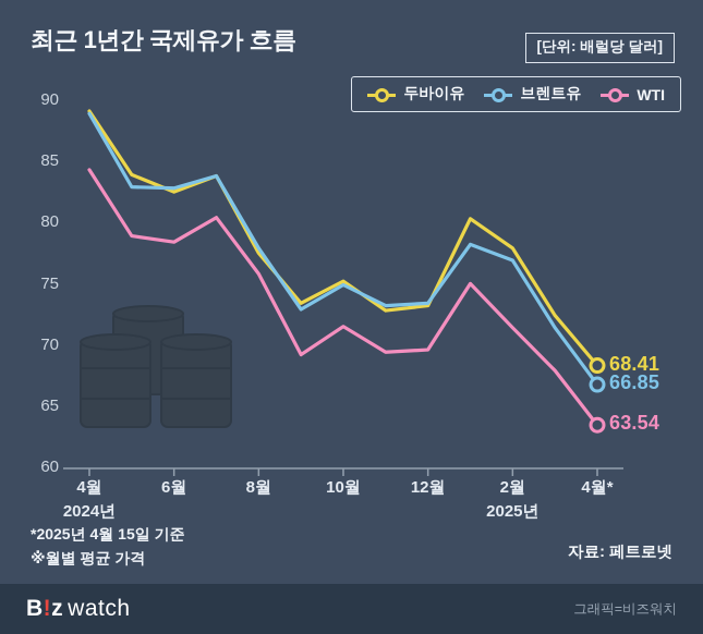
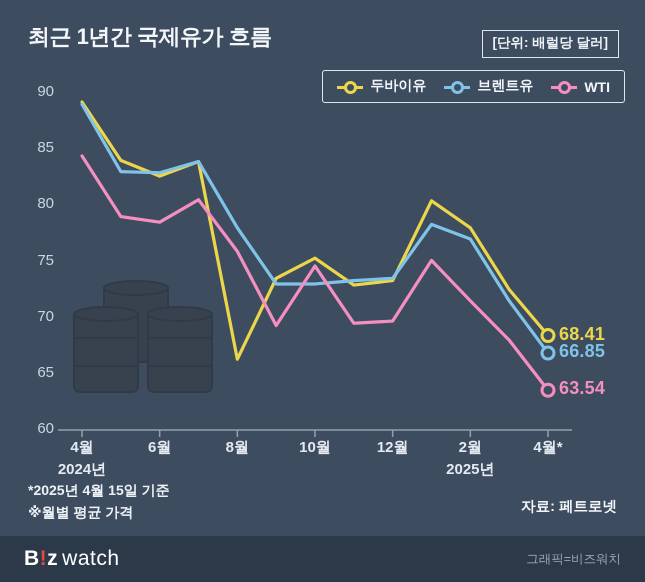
두바이유/8월: 77.6 -> 66.3
브렌트유/10월: 75.0 -> 73.0
WTI/10월: 71.6 -> 74.6
